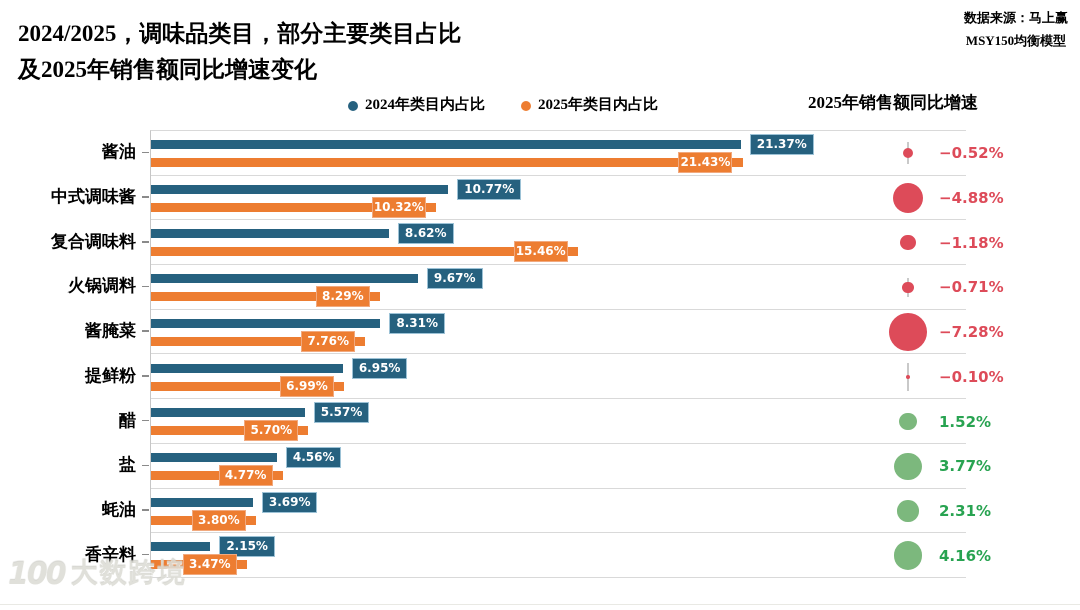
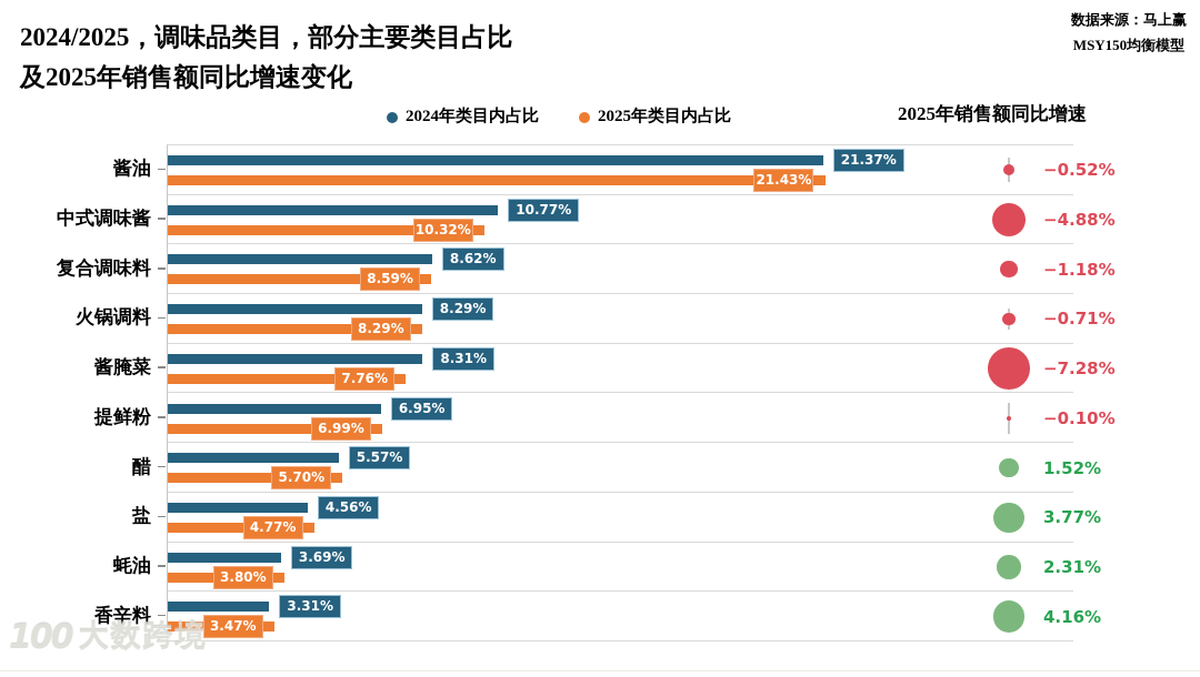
2025年类目内占比/复合调味料: 15.46% -> 8.59%
2024年类目内占比/火锅调料: 9.67% -> 8.29%
2024年类目内占比/香辛料: 2.15% -> 3.31%
